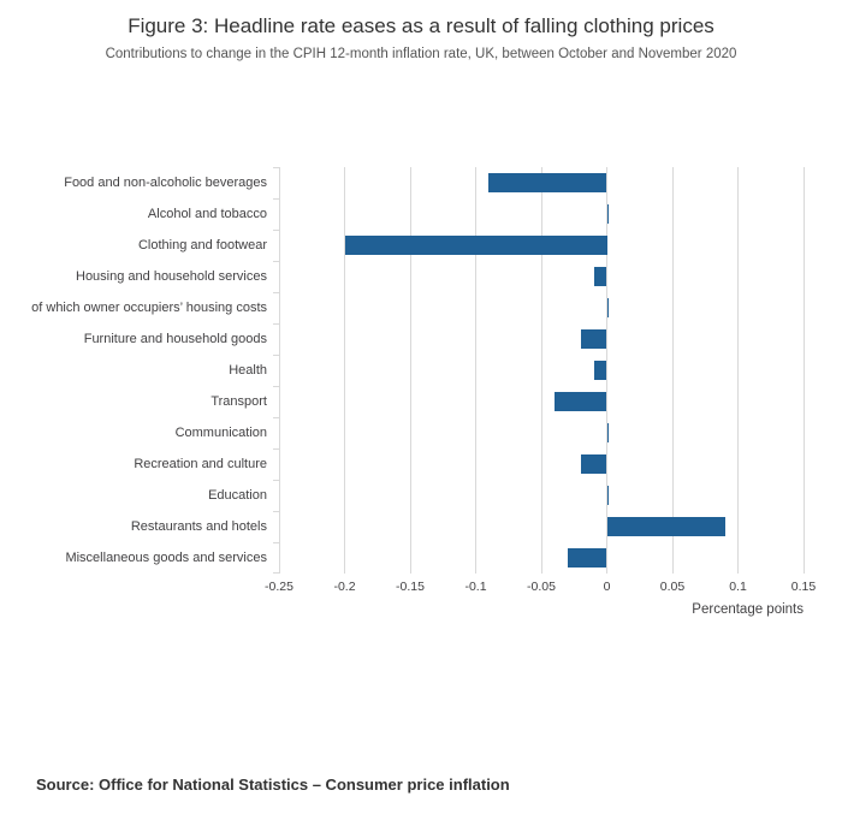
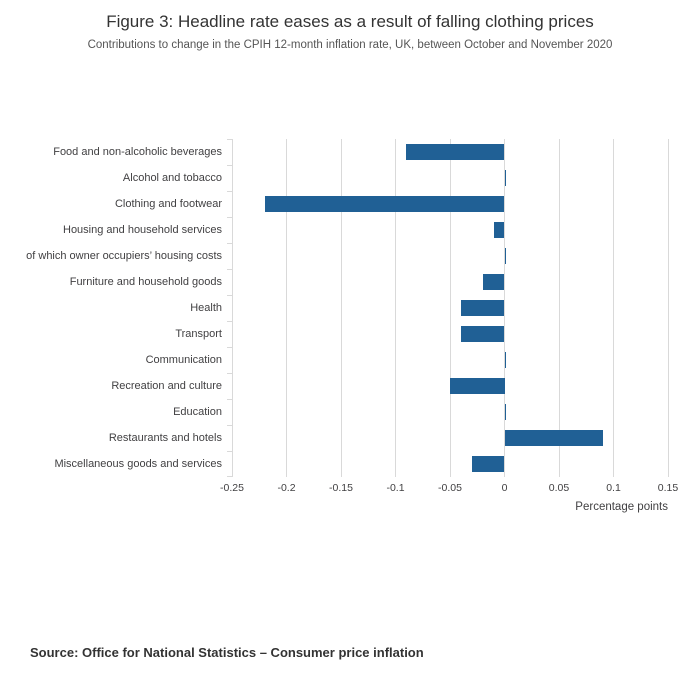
Clothing and footwear: -0.20 -> -0.22
Health: -0.01 -> -0.04
Recreation and culture: -0.02 -> -0.05
